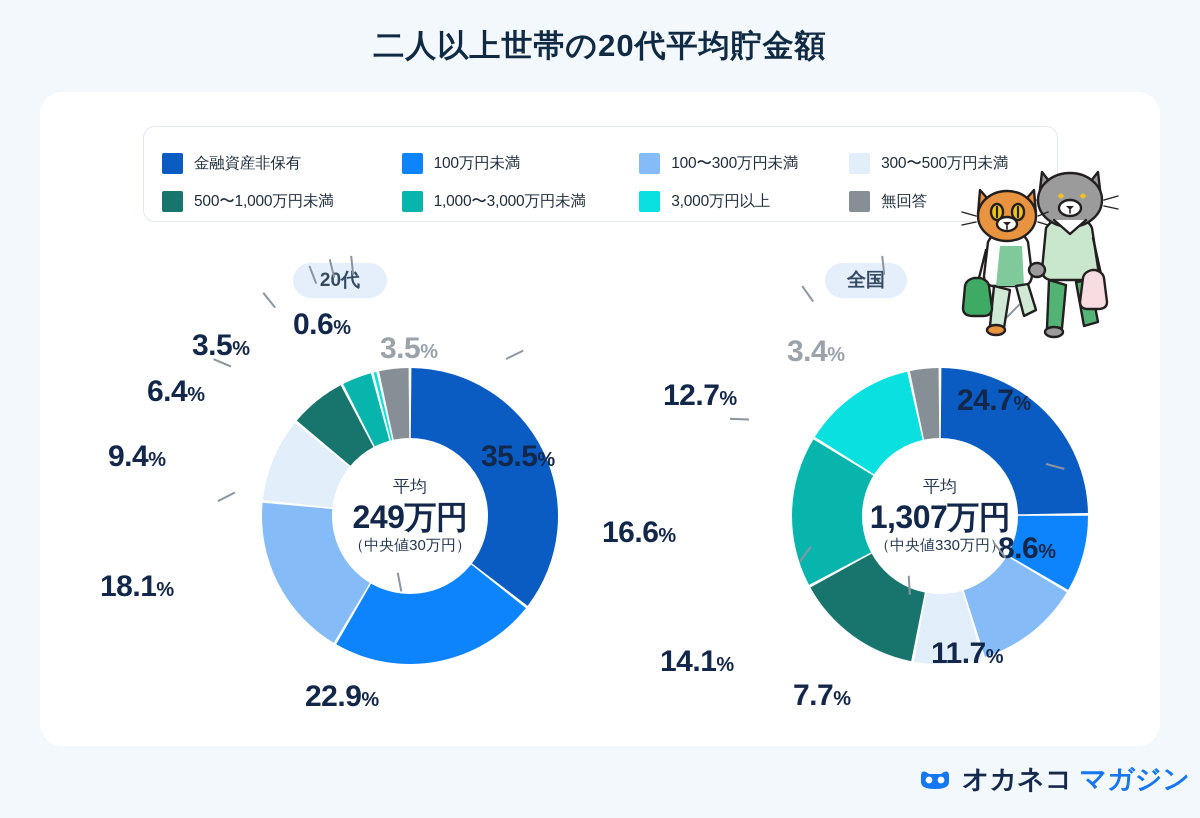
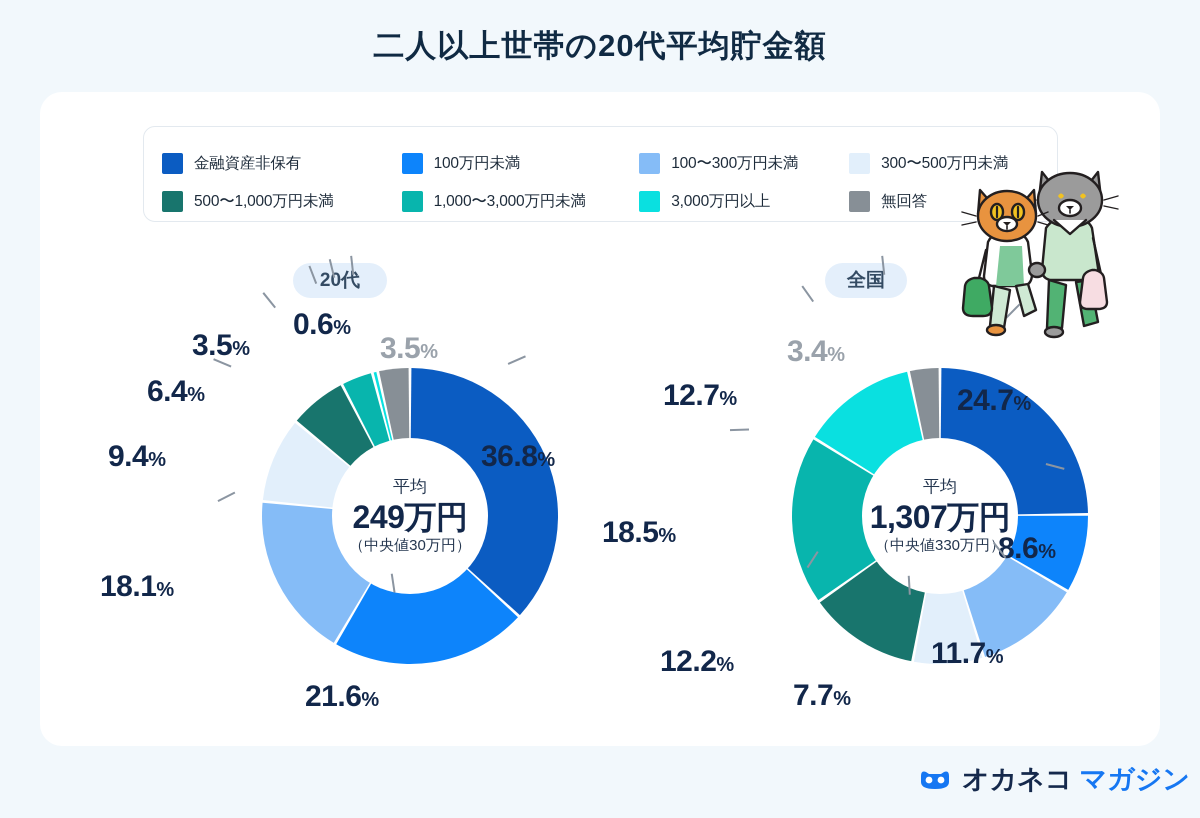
20代/金融資産非保有: 35.5 -> 36.8
20代/100万円未満: 22.9 -> 21.6
全国/500〜1,000万円未満: 14.1 -> 12.2
全国/1,000〜3,000万円未満: 16.6 -> 18.5
